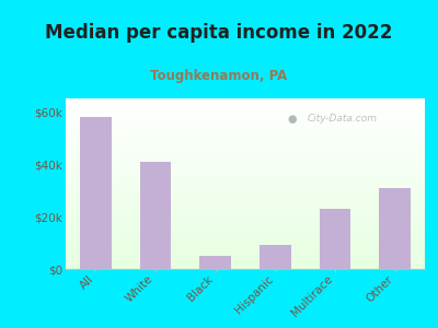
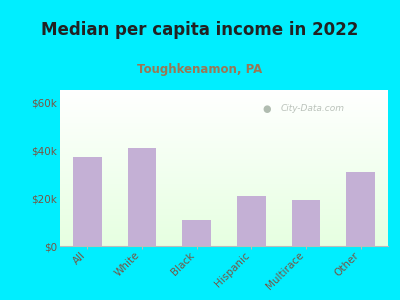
All: $58k -> $37k
Black: $5k -> $11k
Hispanic: $9k -> $21k
Multirace: $23k -> $19k
